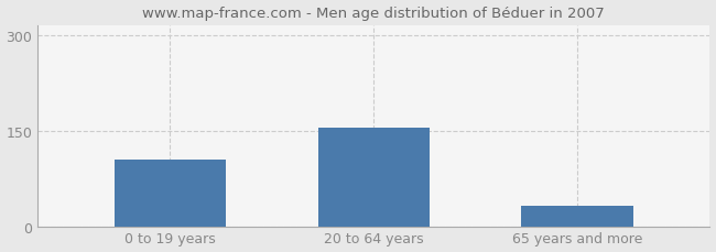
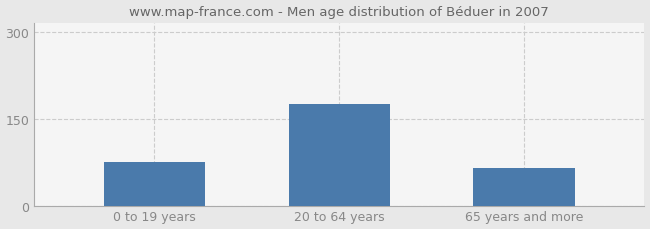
0 to 19 years: 104 -> 75
20 to 64 years: 154 -> 175
65 years and more: 32 -> 65
